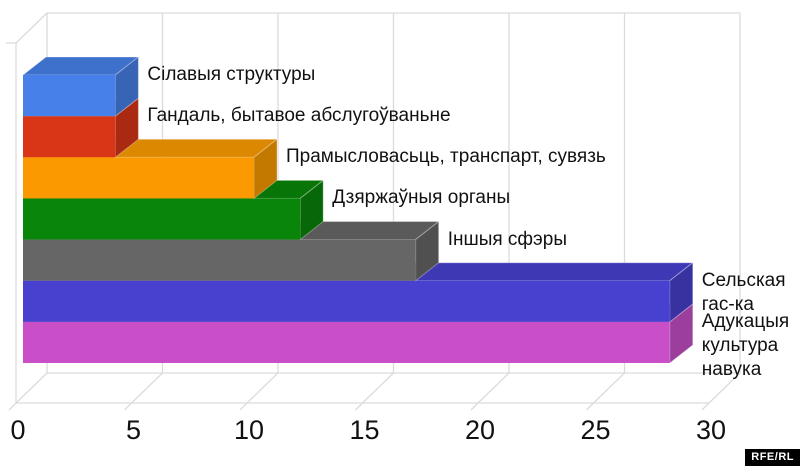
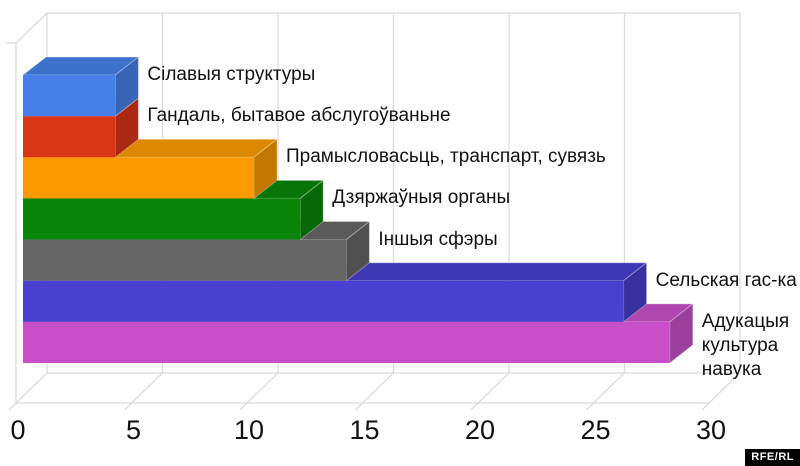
Іншыя сфэры: 17 -> 14
Сельская гас-ка: 28 -> 26
